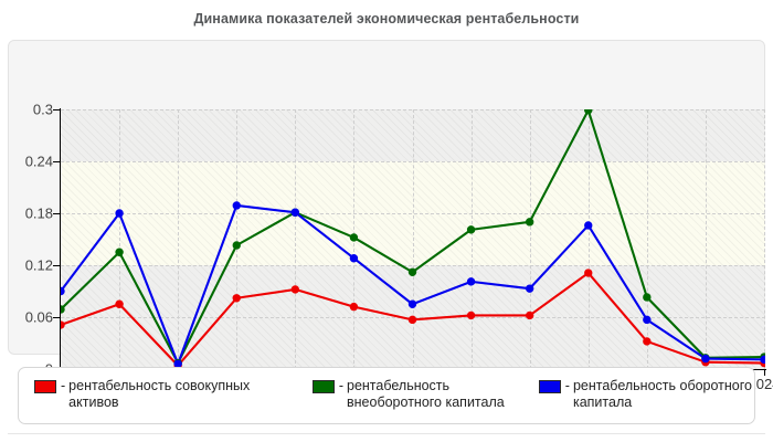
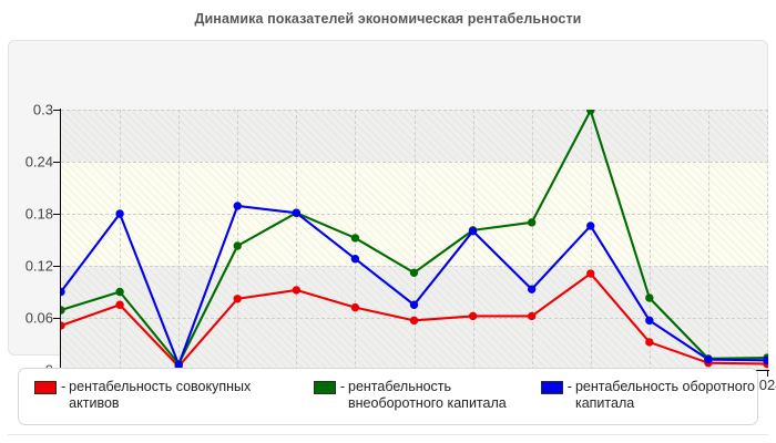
- рентабельность внеоборотного капитала/2013: 0.14 -> 0.09
- рентабельность оборотного капитала/2019: 0.10 -> 0.16
